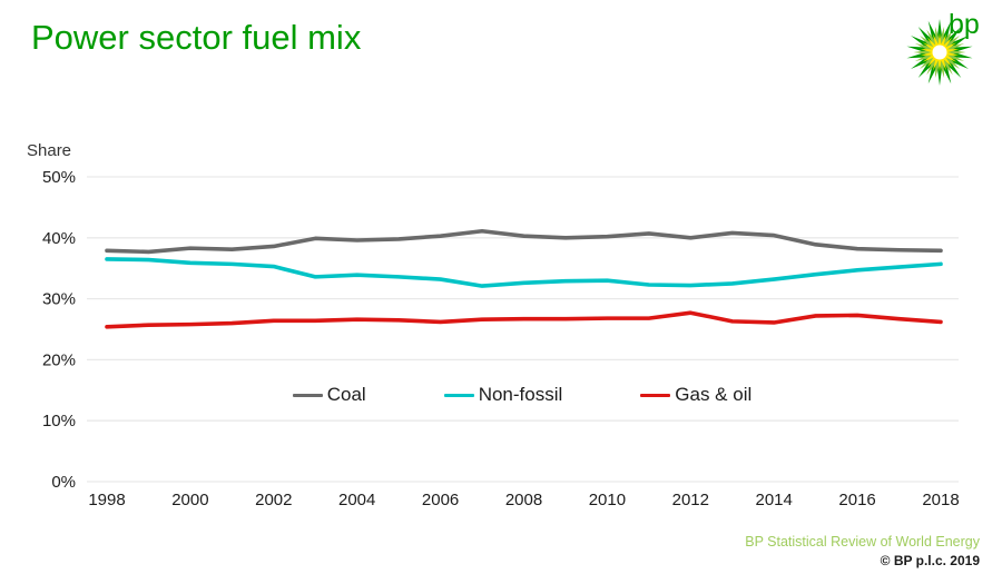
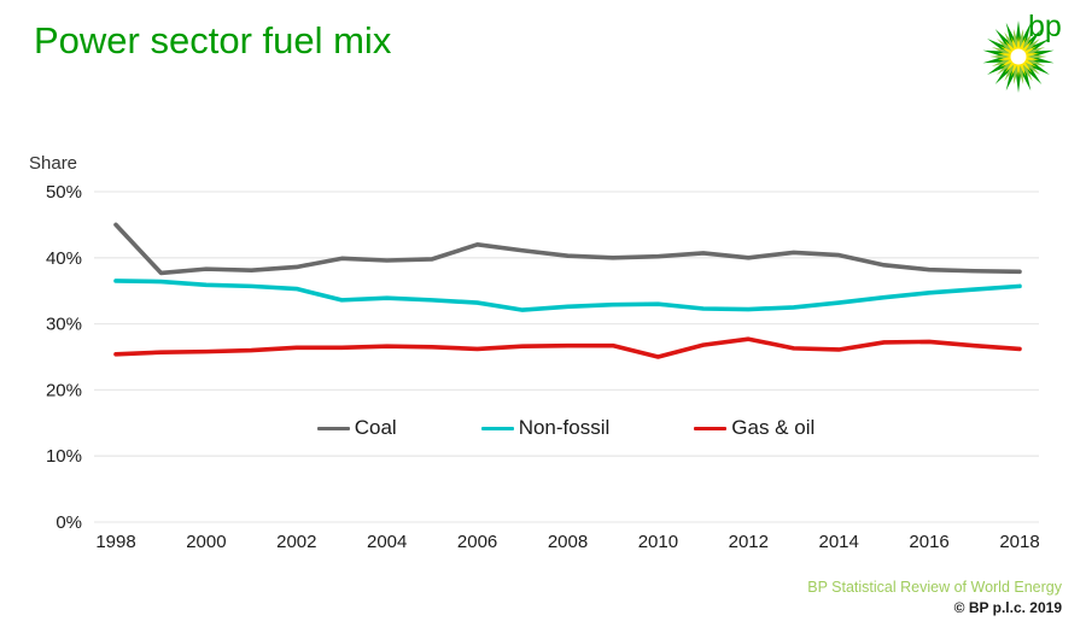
Coal/1998: 38% -> 45%
Coal/2006: 40% -> 42%
Gas & oil/2010: 27% -> 25%
